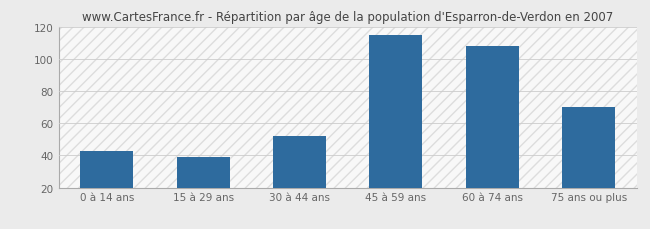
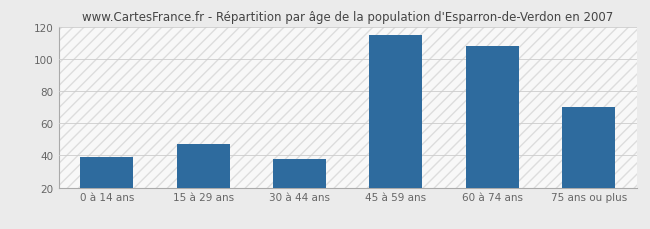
0 à 14 ans: 43 -> 39
15 à 29 ans: 39 -> 47
30 à 44 ans: 52 -> 38
